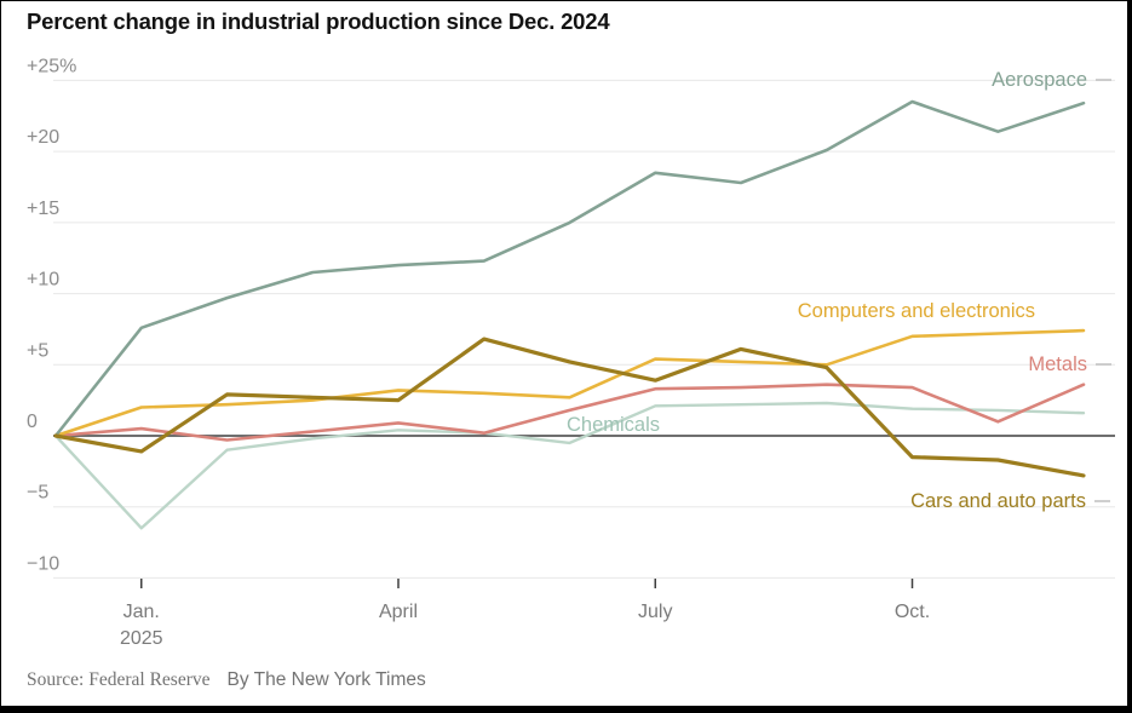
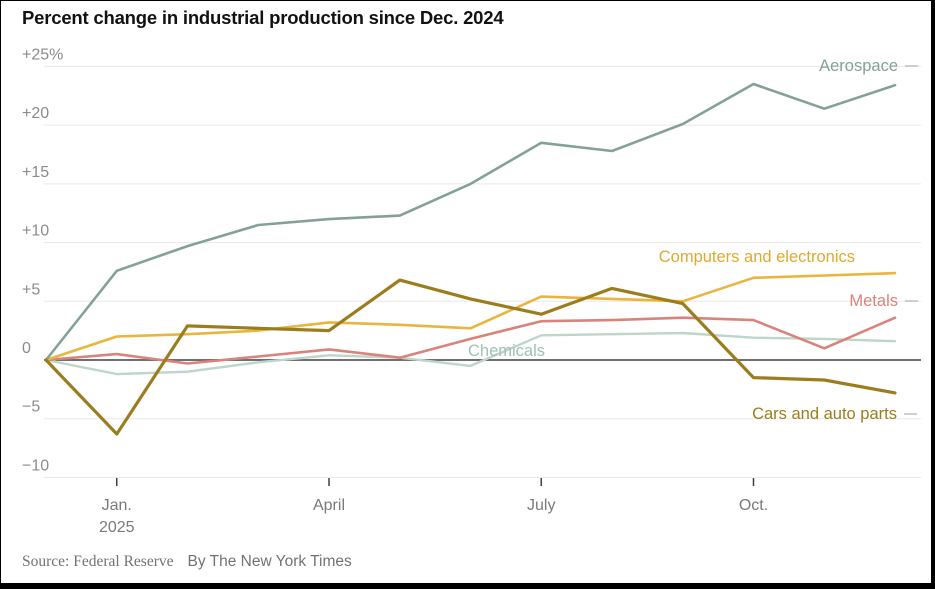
Chemicals/Jan. 2025: -6.5% -> -1.2%
Cars and auto parts/Jan. 2025: -1.1% -> -6.3%
